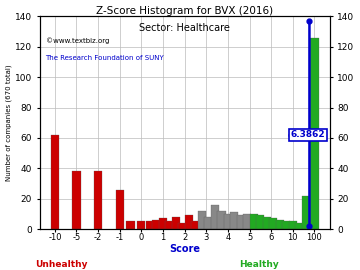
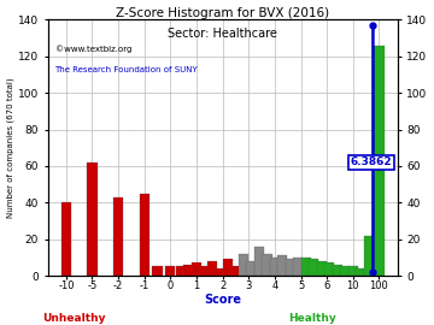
-10: 62 -> 40
-5: 38 -> 62
-2: 38 -> 43
-1: 26 -> 45
